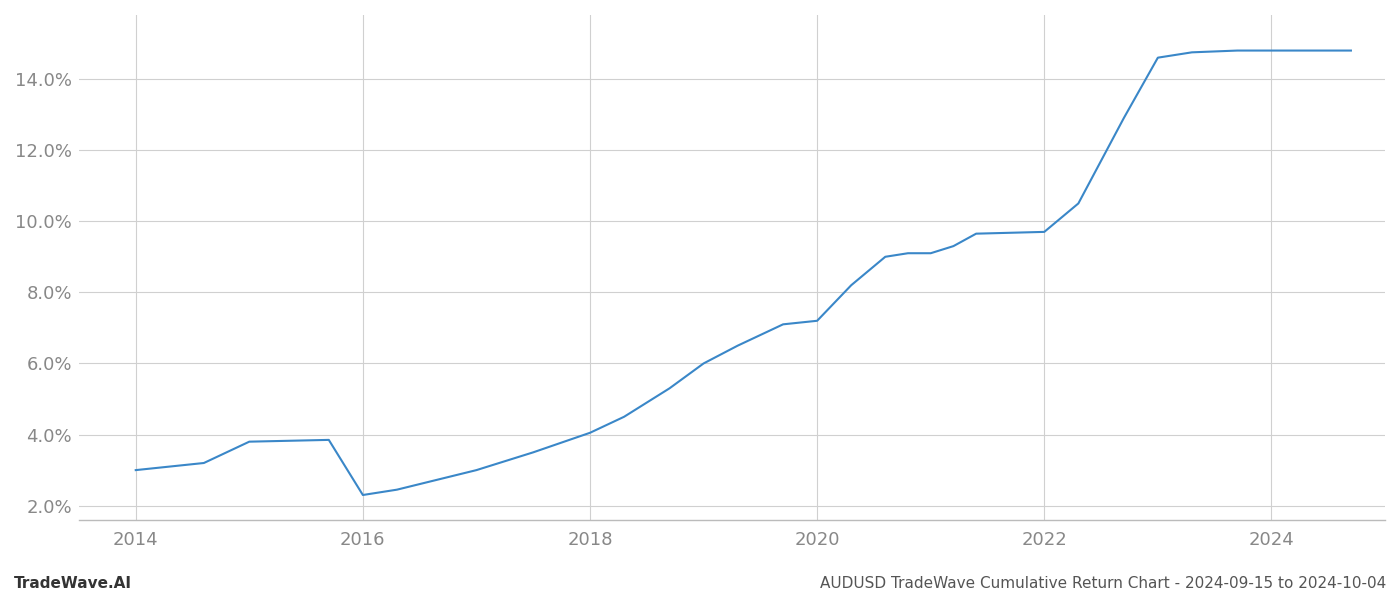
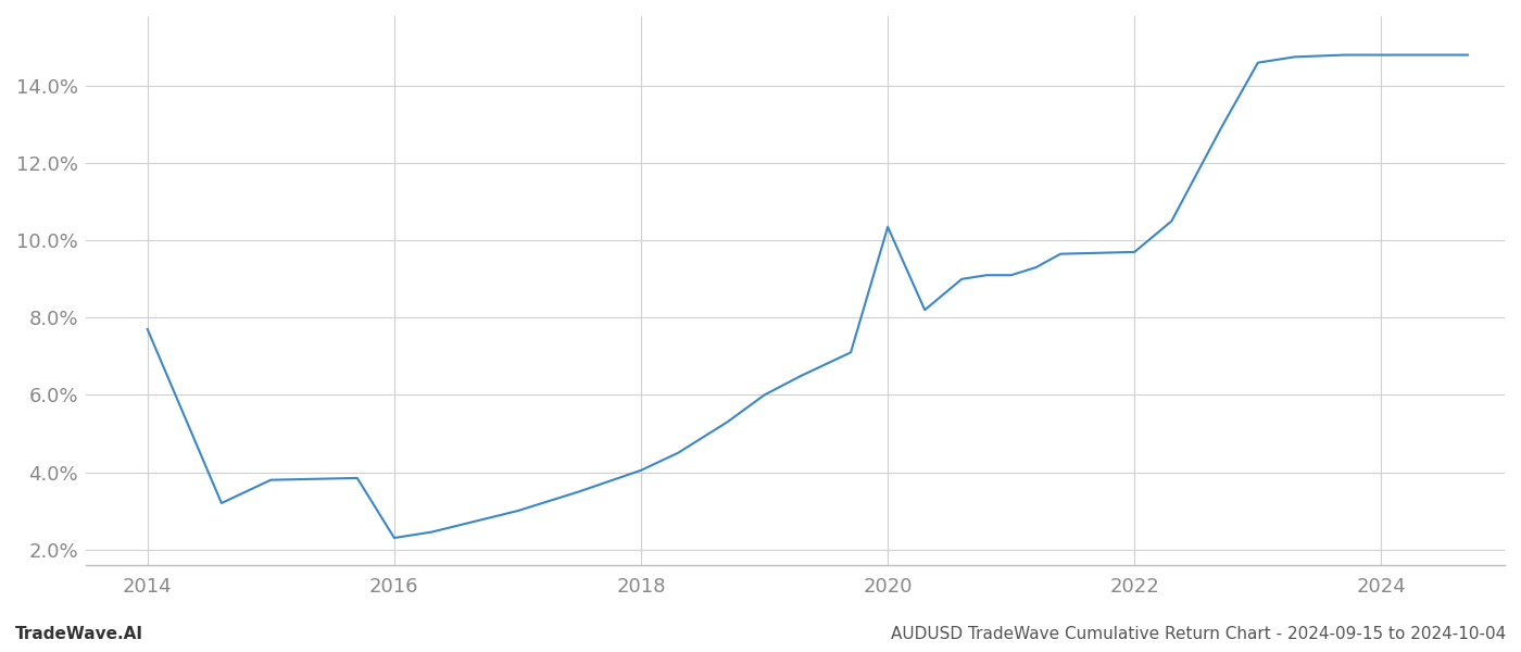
2014: 3.00% -> 7.70%
2020: 7.20% -> 10.35%
